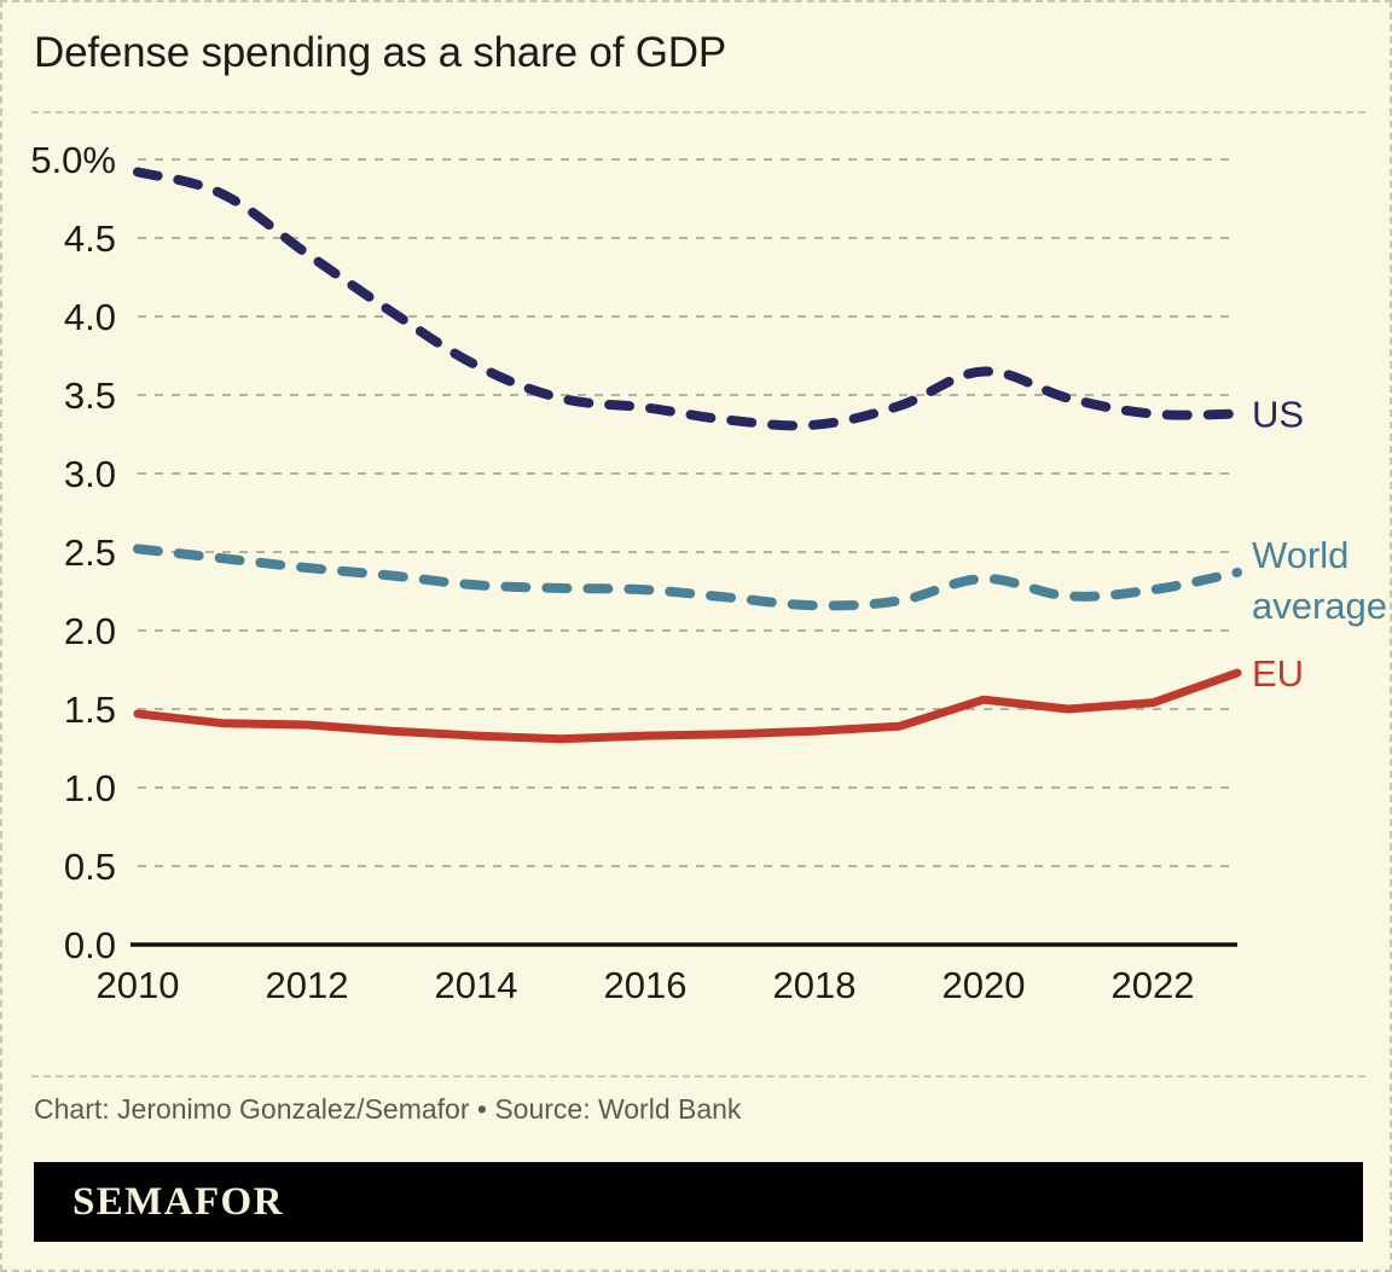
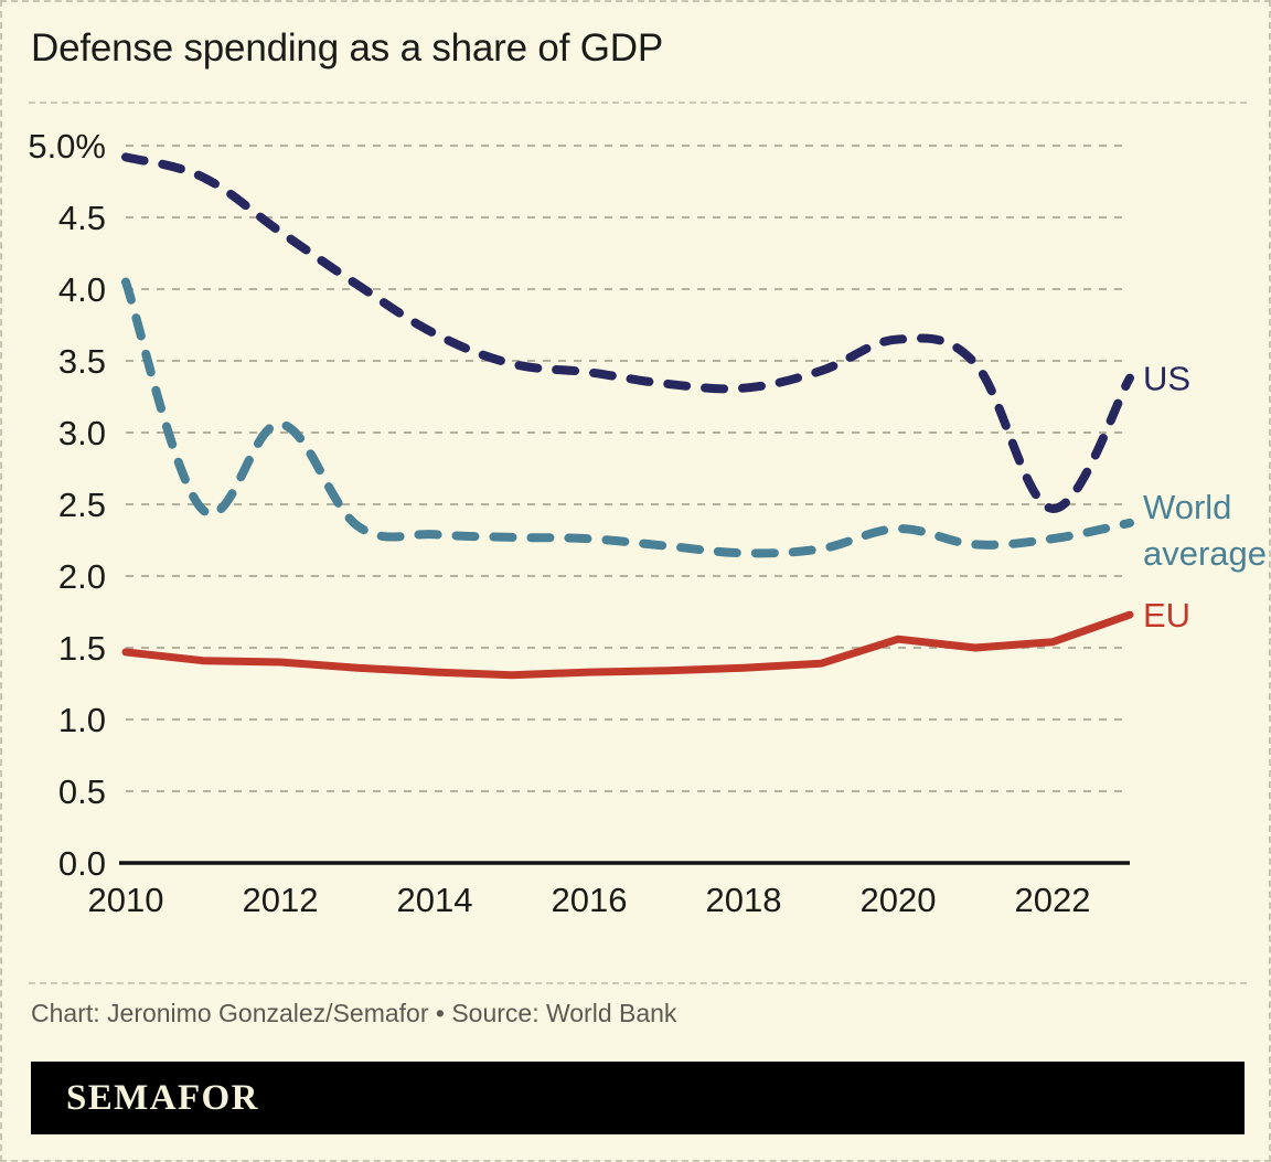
World average/2010: 2.52% -> 4.05%
World average/2012: 2.40% -> 3.06%
US/2022: 3.38% -> 2.47%
